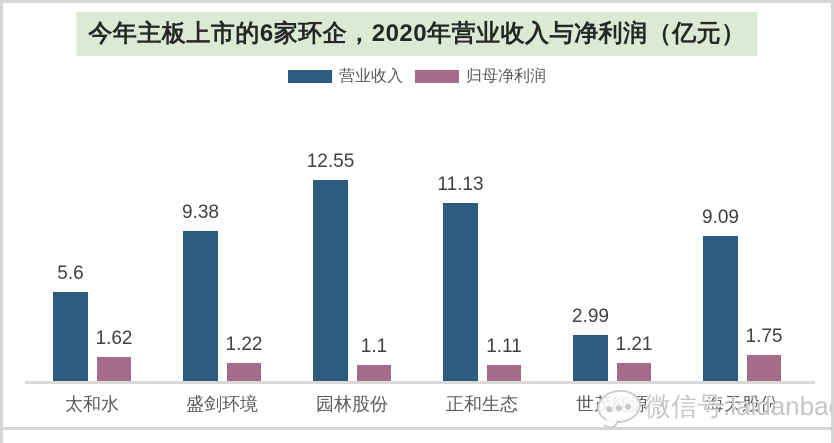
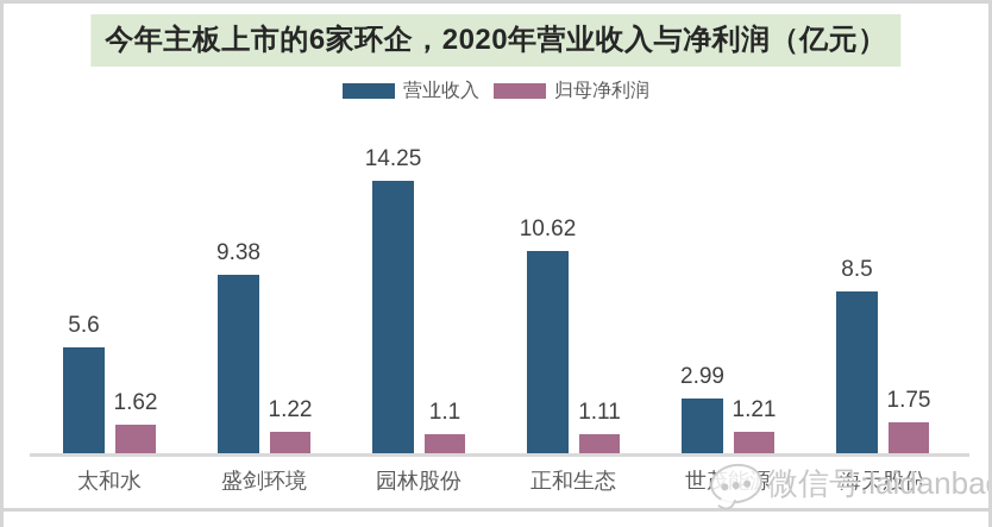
营业收入/园林股份: 12.55 -> 14.25
营业收入/正和生态: 11.13 -> 10.62
营业收入/海天股份: 9.09 -> 8.5
